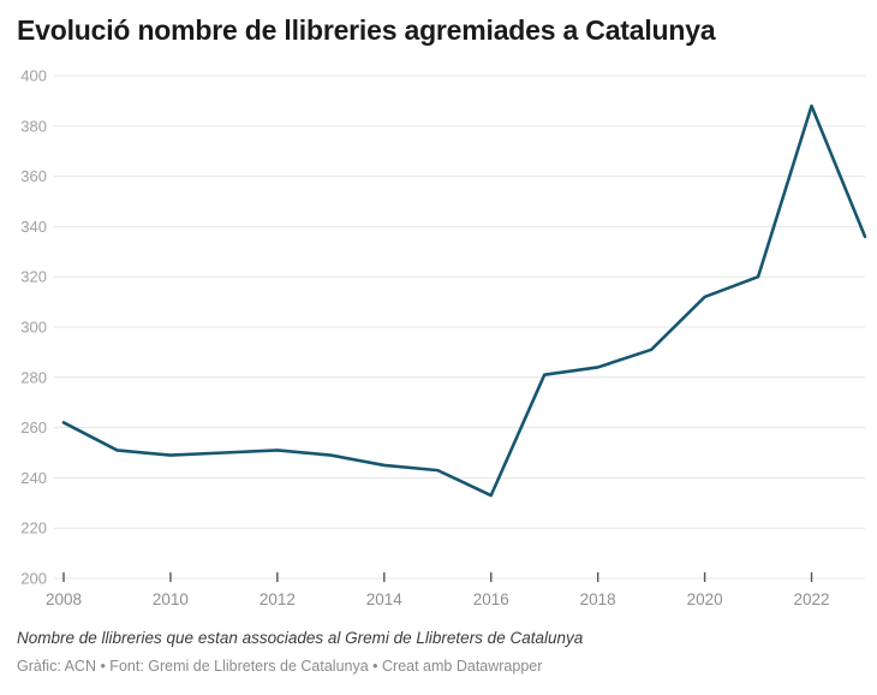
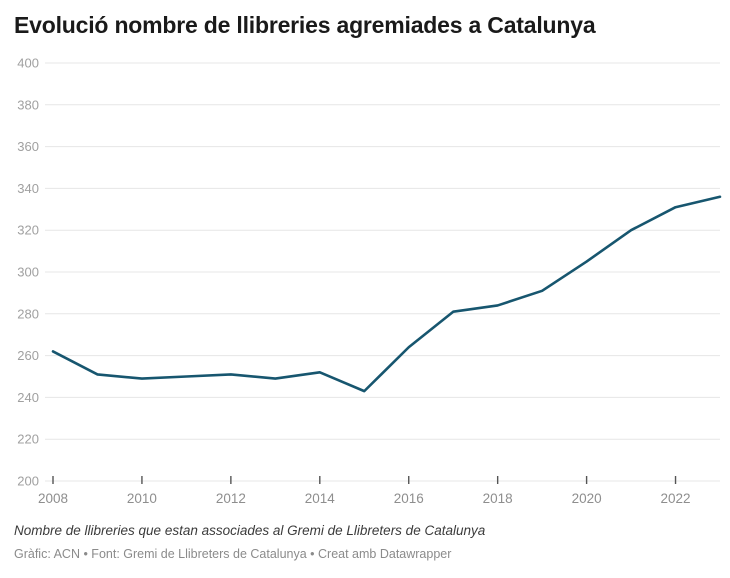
2014: 245 -> 252
2016: 233 -> 264
2020: 312 -> 305
2022: 388 -> 331
